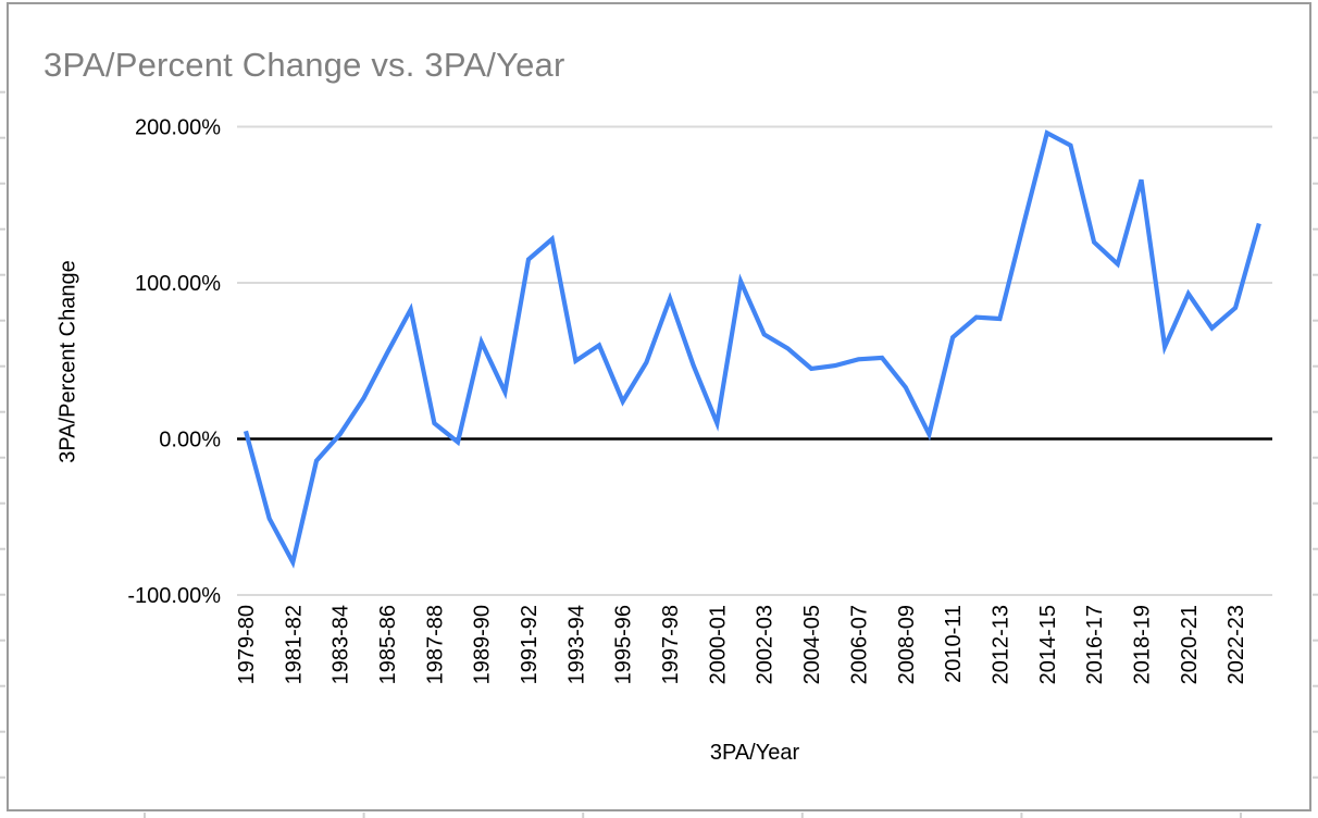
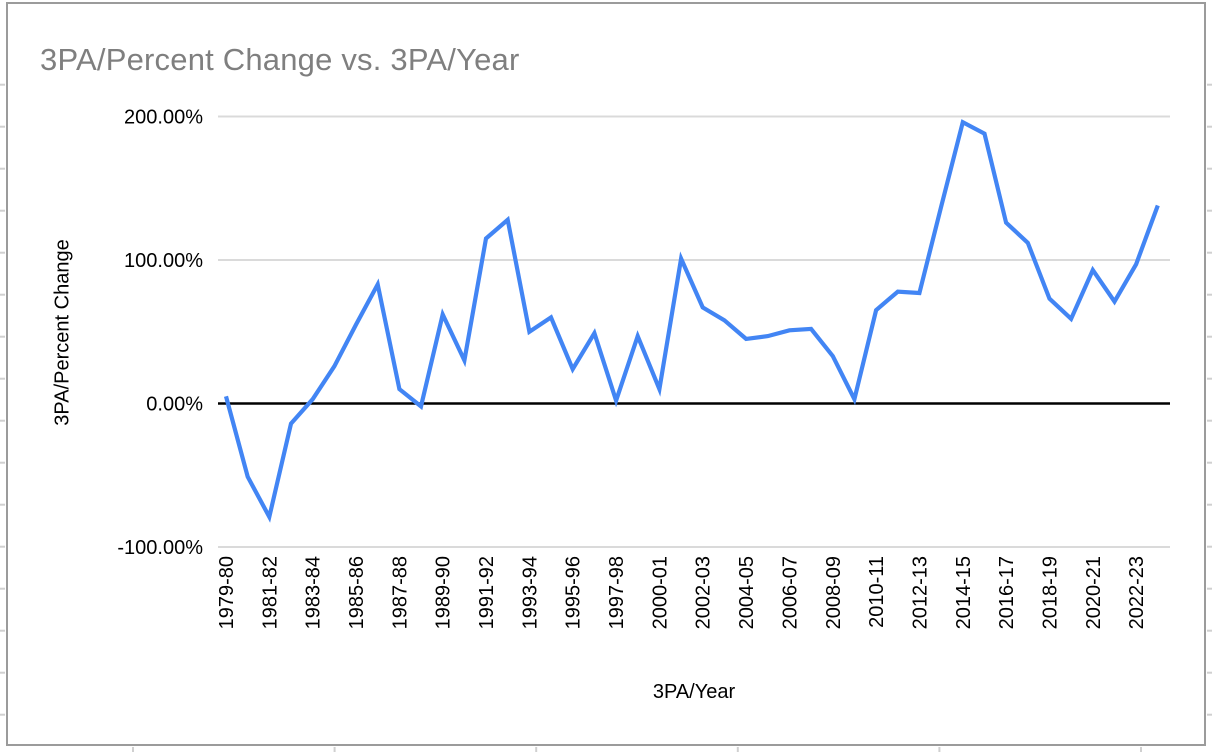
1997-98: 90% -> 2%
2018-19: 166% -> 73%
2022-23: 84% -> 97%
